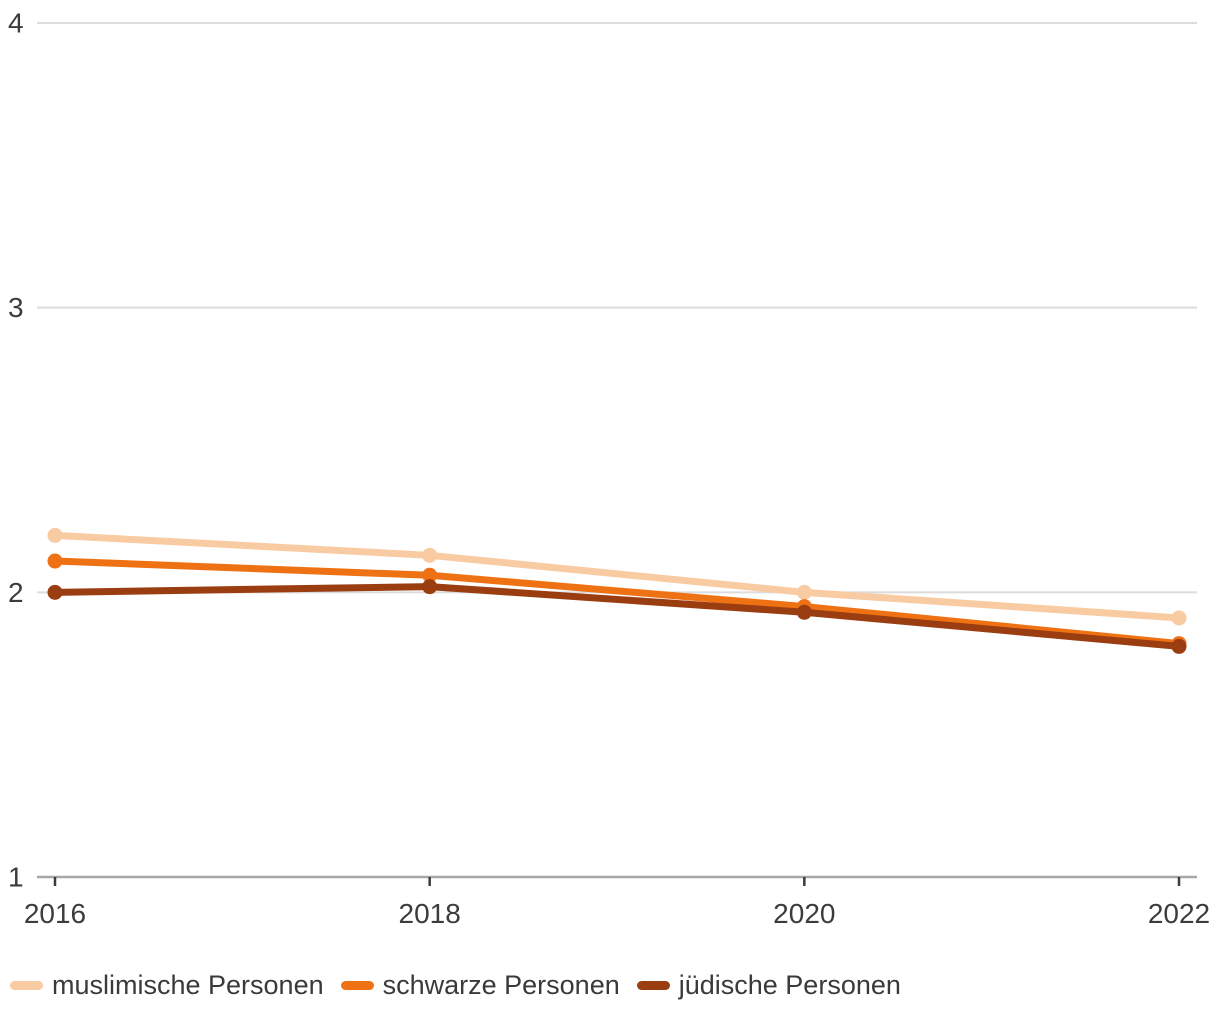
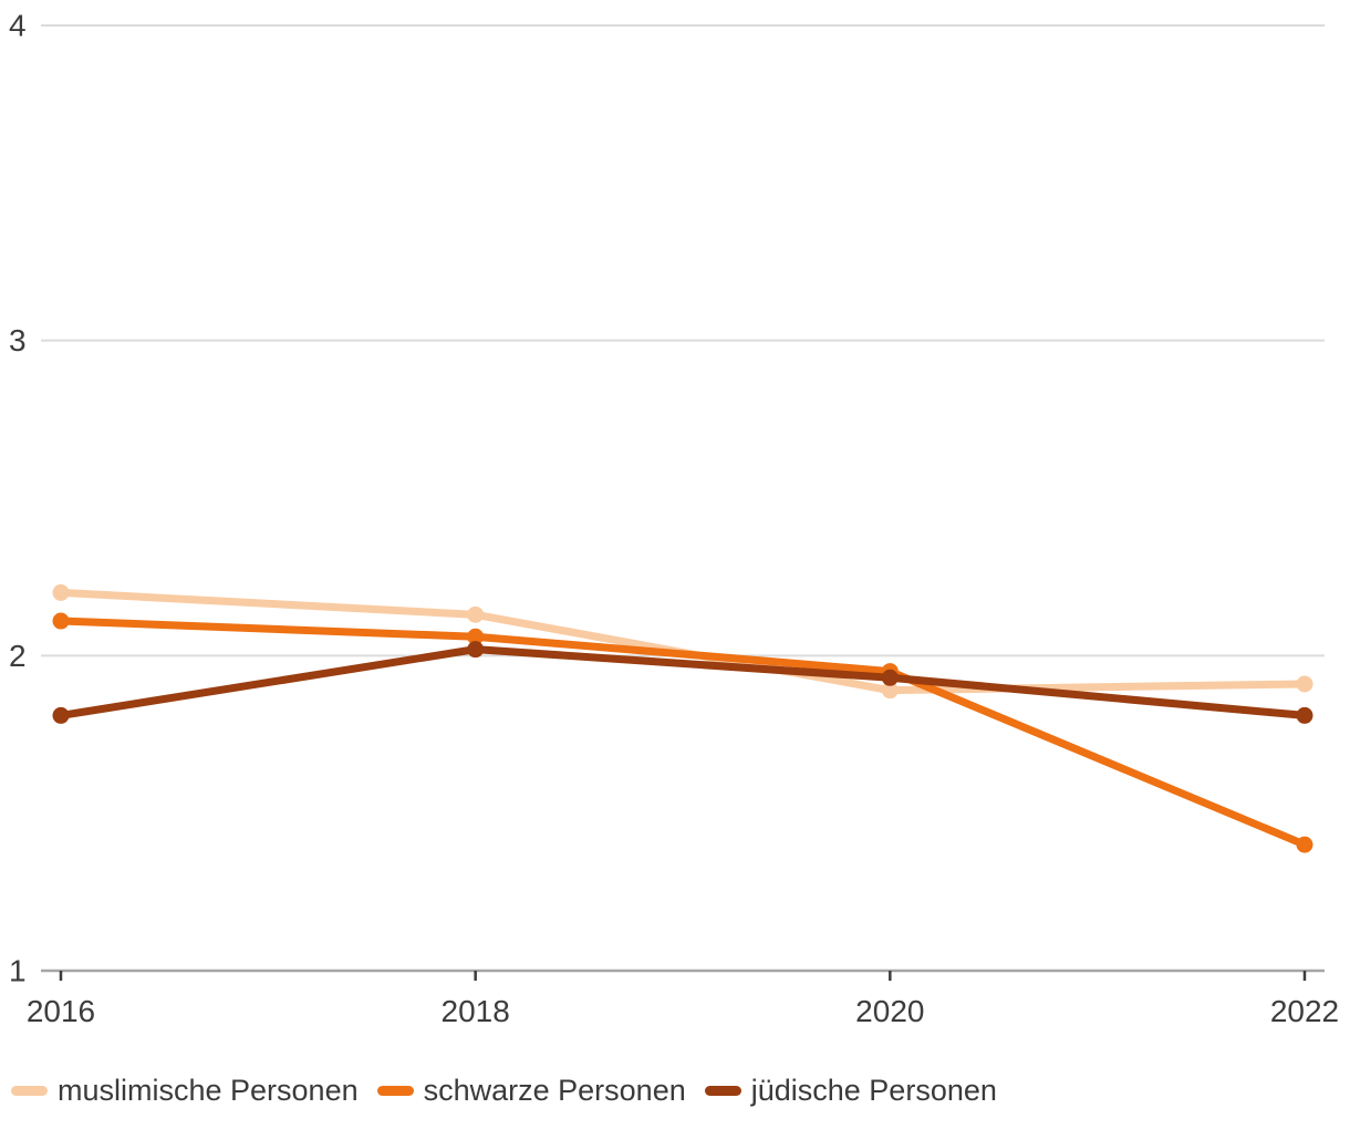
jüdische Personen/2016: 2.00 -> 1.81
muslimische Personen/2020: 2.00 -> 1.89
schwarze Personen/2022: 1.82 -> 1.40
